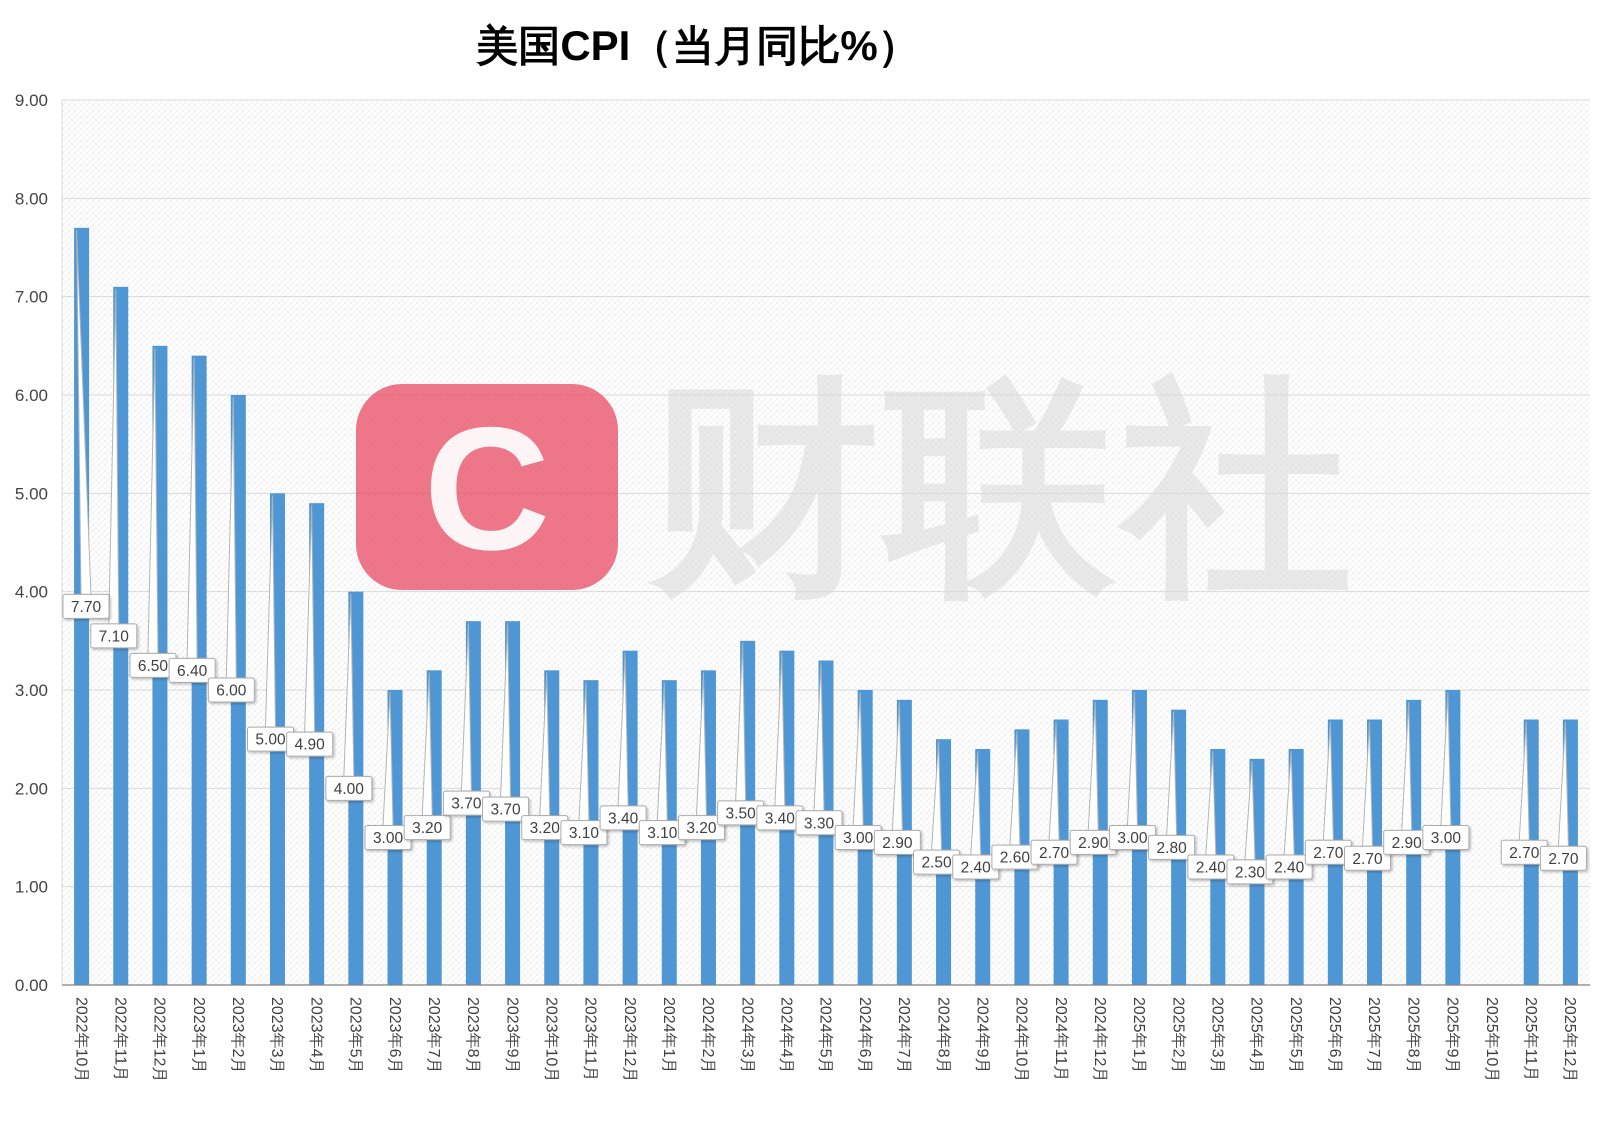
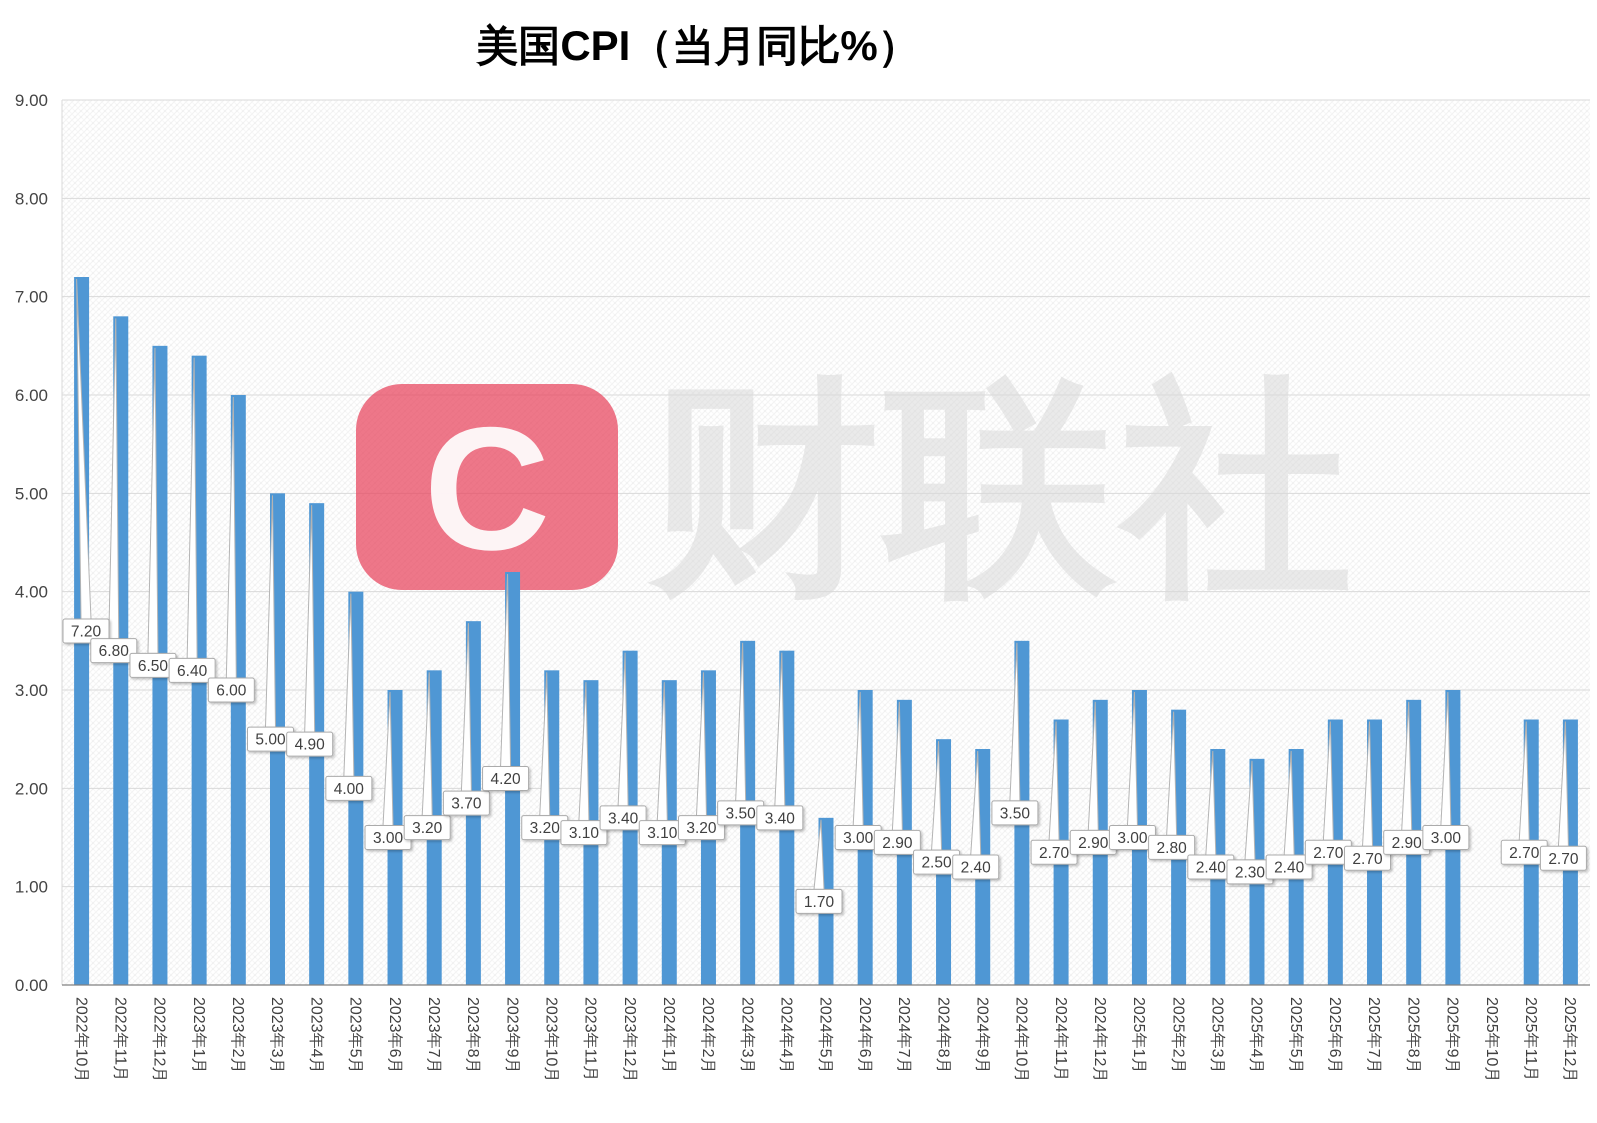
2022年10月: 7.70 -> 7.20
2022年11月: 7.10 -> 6.80
2023年9月: 3.70 -> 4.20
2024年5月: 3.30 -> 1.70
2024年10月: 2.60 -> 3.50
